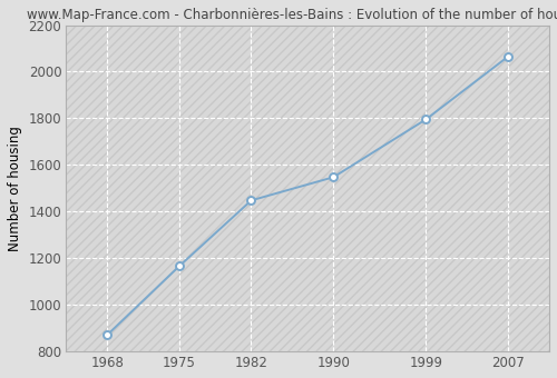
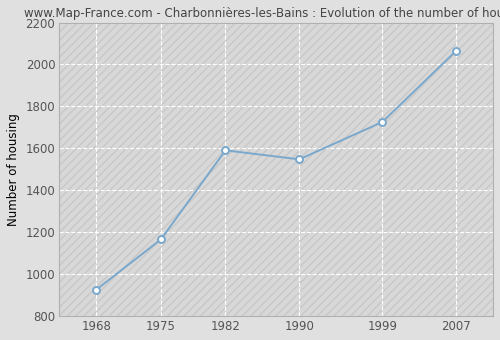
1968: 870 -> 925
1982: 1447 -> 1590
1999: 1795 -> 1725
